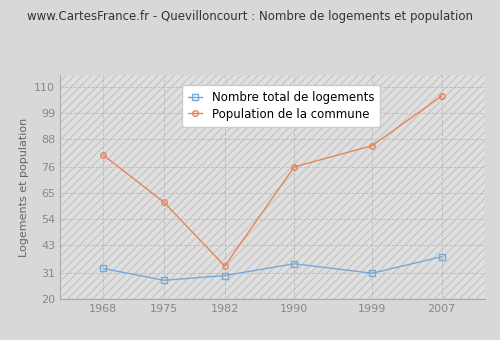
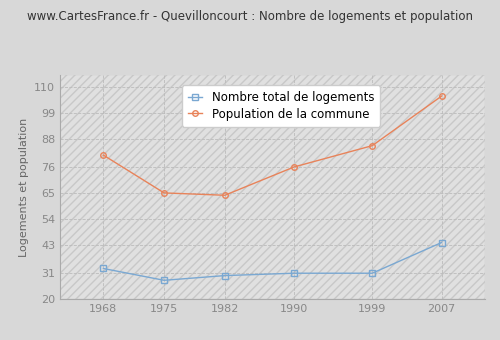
Population de la commune/1975: 61 -> 65
Population de la commune/1982: 34 -> 64
Nombre total de logements/1990: 35 -> 31
Nombre total de logements/2007: 38 -> 44
